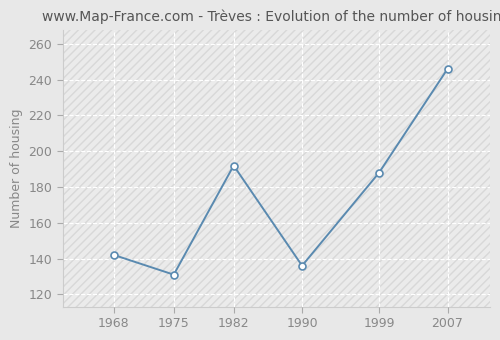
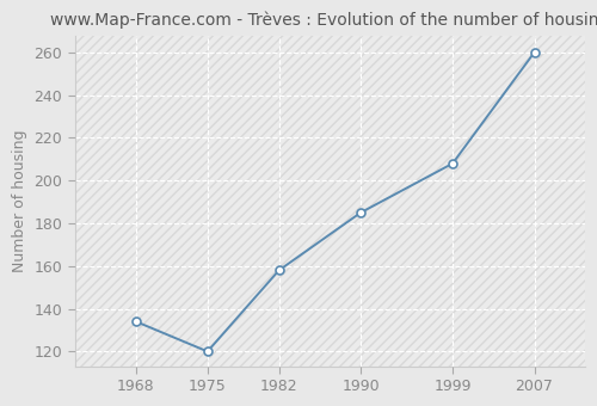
1968: 142 -> 134
1975: 131 -> 120
1982: 192 -> 158
1990: 136 -> 185
1999: 188 -> 208
2007: 246 -> 260
